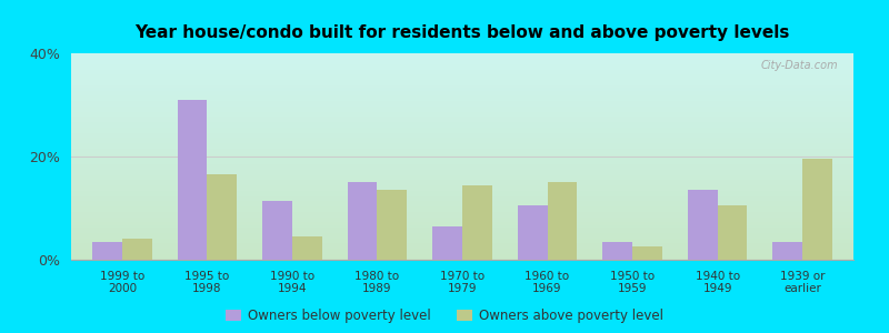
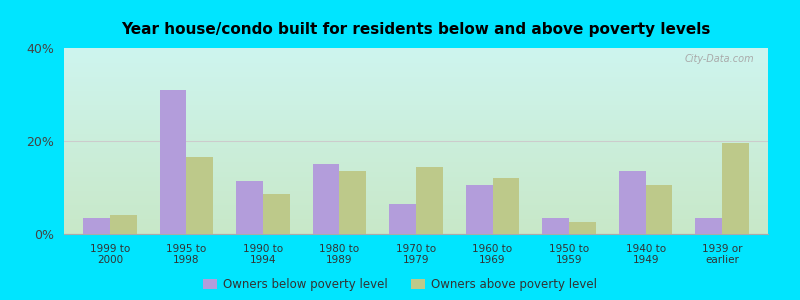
Owners above poverty level/1990 to 1994: 4.5% -> 8.5%
Owners above poverty level/1960 to 1969: 15.0% -> 12.0%
